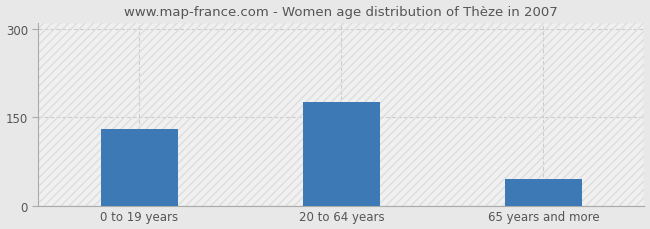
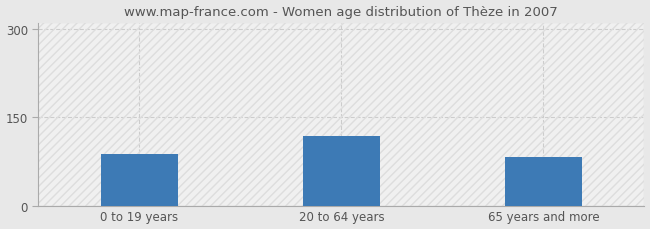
0 to 19 years: 130 -> 88
20 to 64 years: 175 -> 118
65 years and more: 45 -> 82
